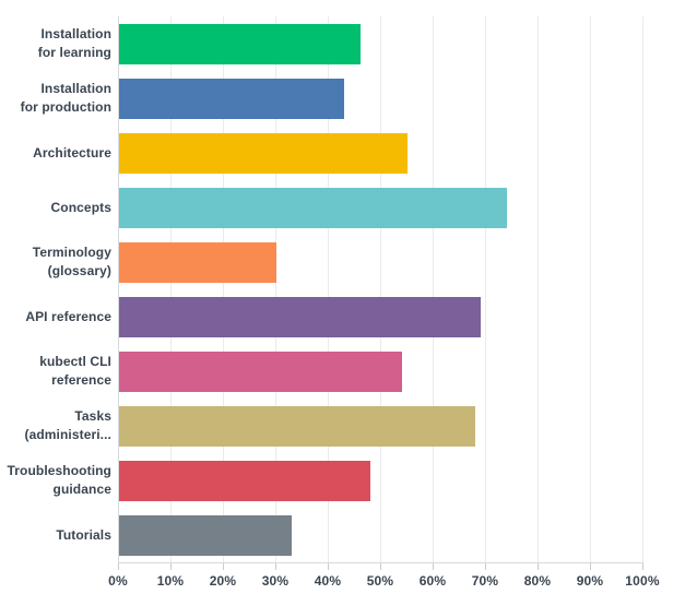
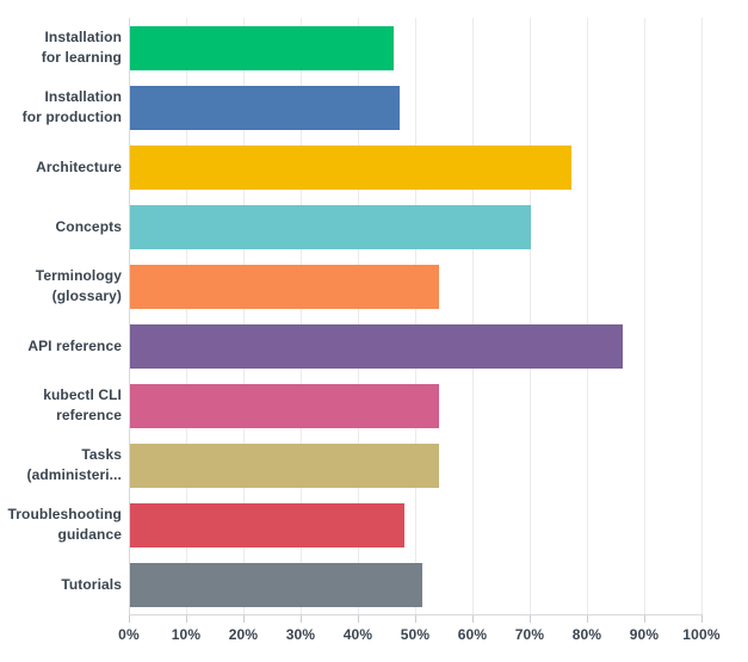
Installation for production: 43% -> 47%
Architecture: 55% -> 77%
Concepts: 74% -> 70%
Terminology (glossary): 30% -> 54%
API reference: 69% -> 86%
Tasks (administeri...: 68% -> 54%
Tutorials: 33% -> 51%
